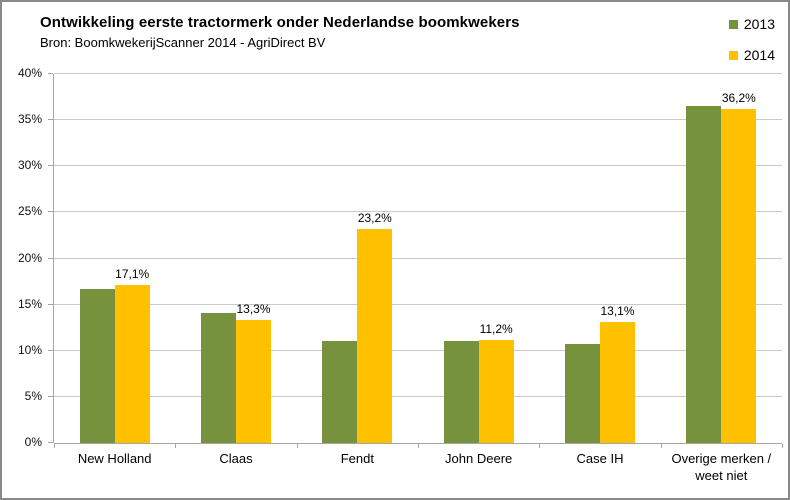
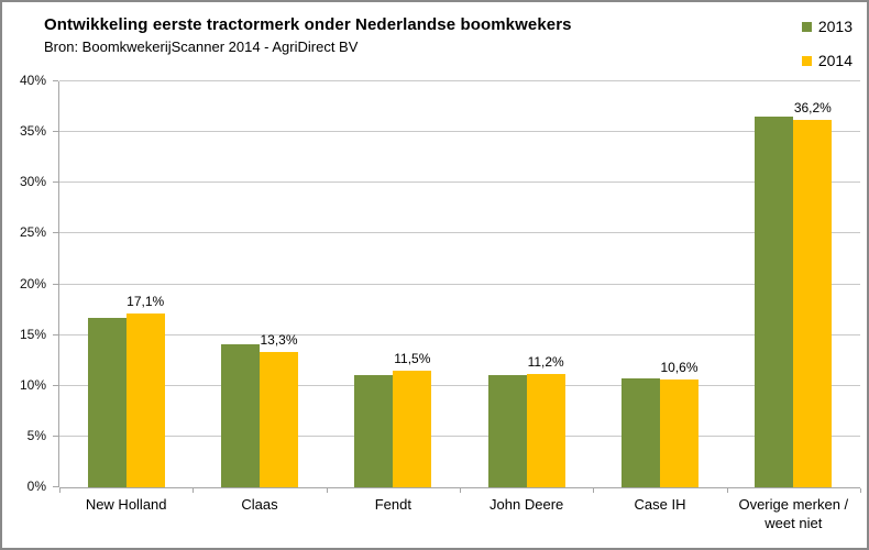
2014/Fendt: 23,2% -> 11,5%
2014/Case IH: 13,1% -> 10,6%
